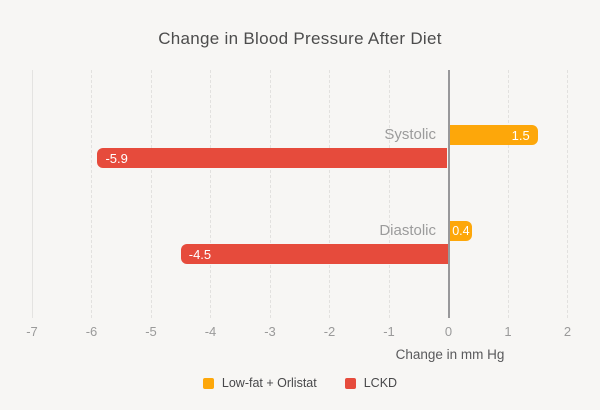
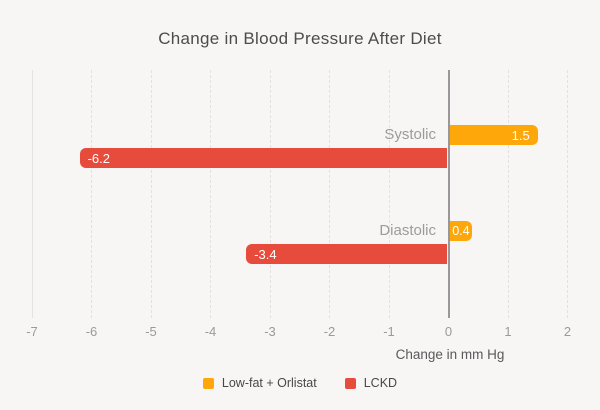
LCKD/Systolic: -5.9 -> -6.2
LCKD/Diastolic: -4.5 -> -3.4
